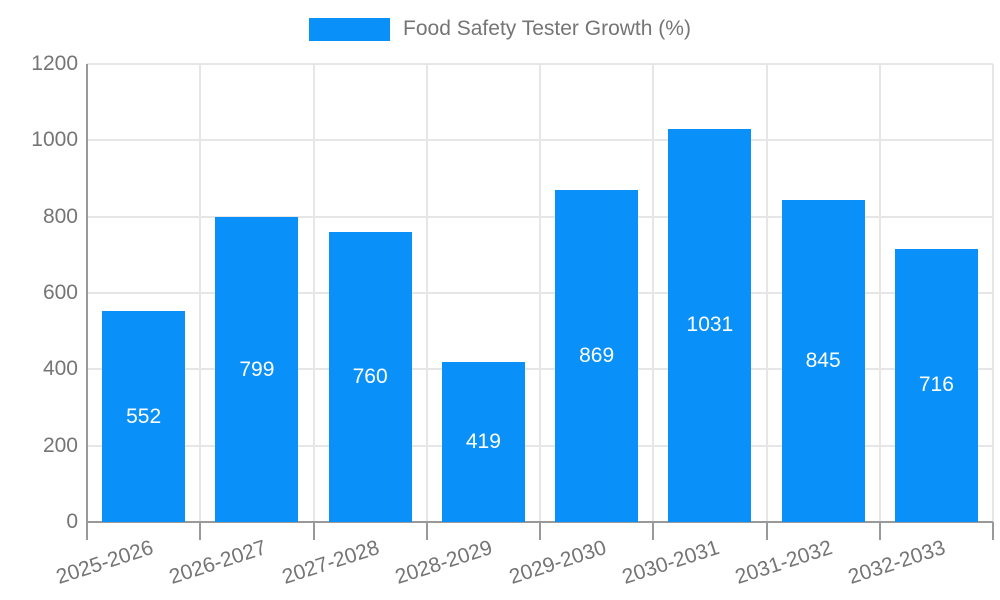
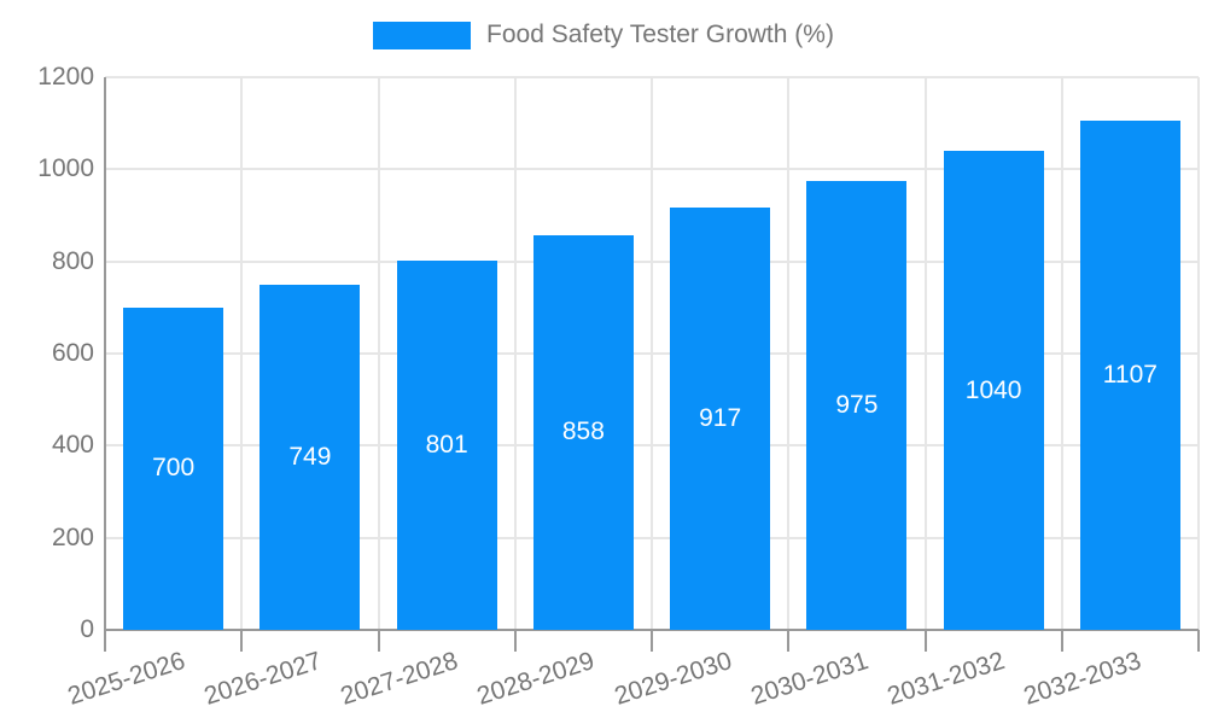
2025-2026: 552 -> 700
2026-2027: 799 -> 749
2027-2028: 760 -> 801
2028-2029: 419 -> 858
2029-2030: 869 -> 917
2030-2031: 1031 -> 975
2031-2032: 845 -> 1040
2032-2033: 716 -> 1107
